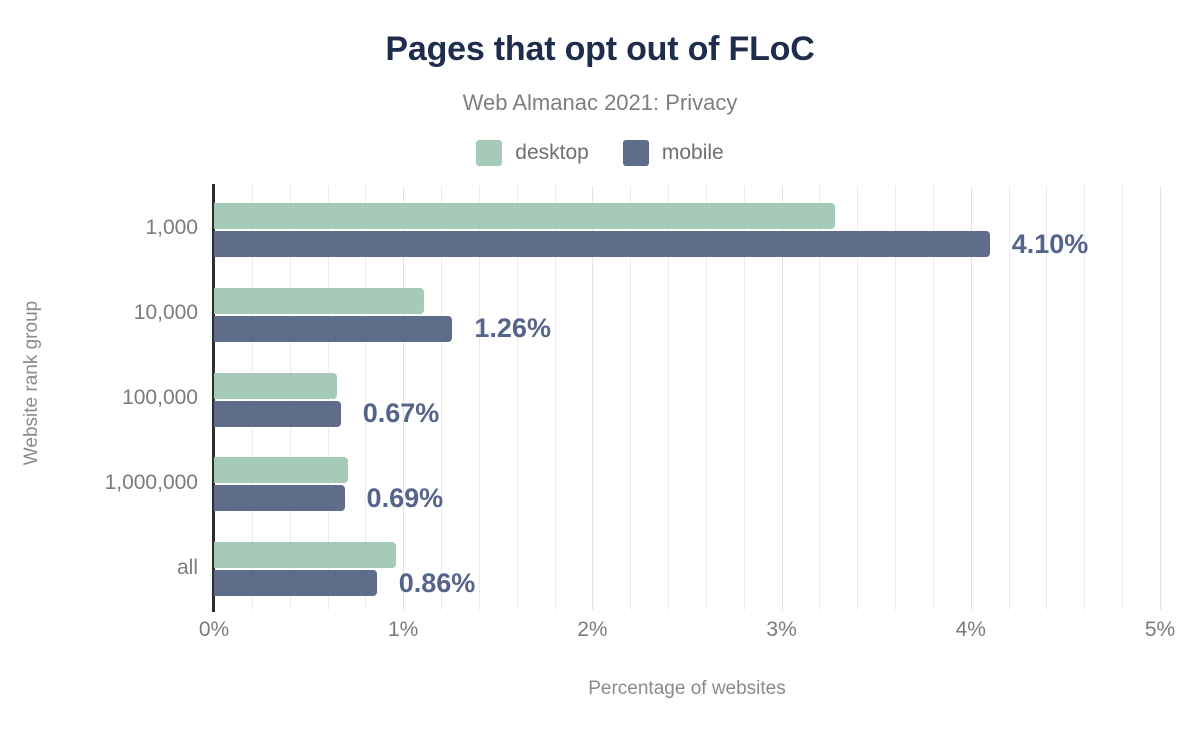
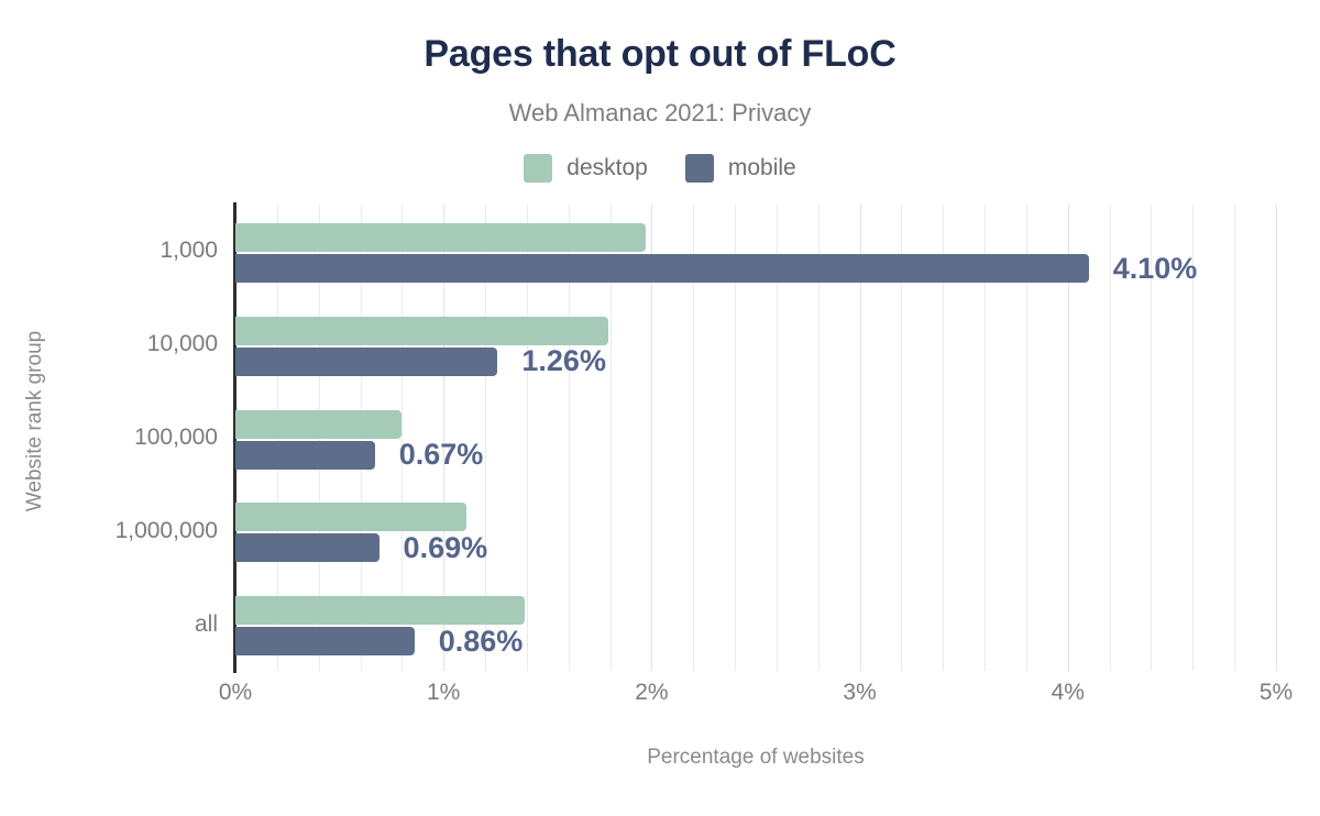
desktop/1,000: 3.28% -> 1.97%
desktop/10,000: 1.11% -> 1.79%
desktop/100,000: 0.65% -> 0.80%
desktop/1,000,000: 0.71% -> 1.11%
desktop/all: 0.96% -> 1.39%
